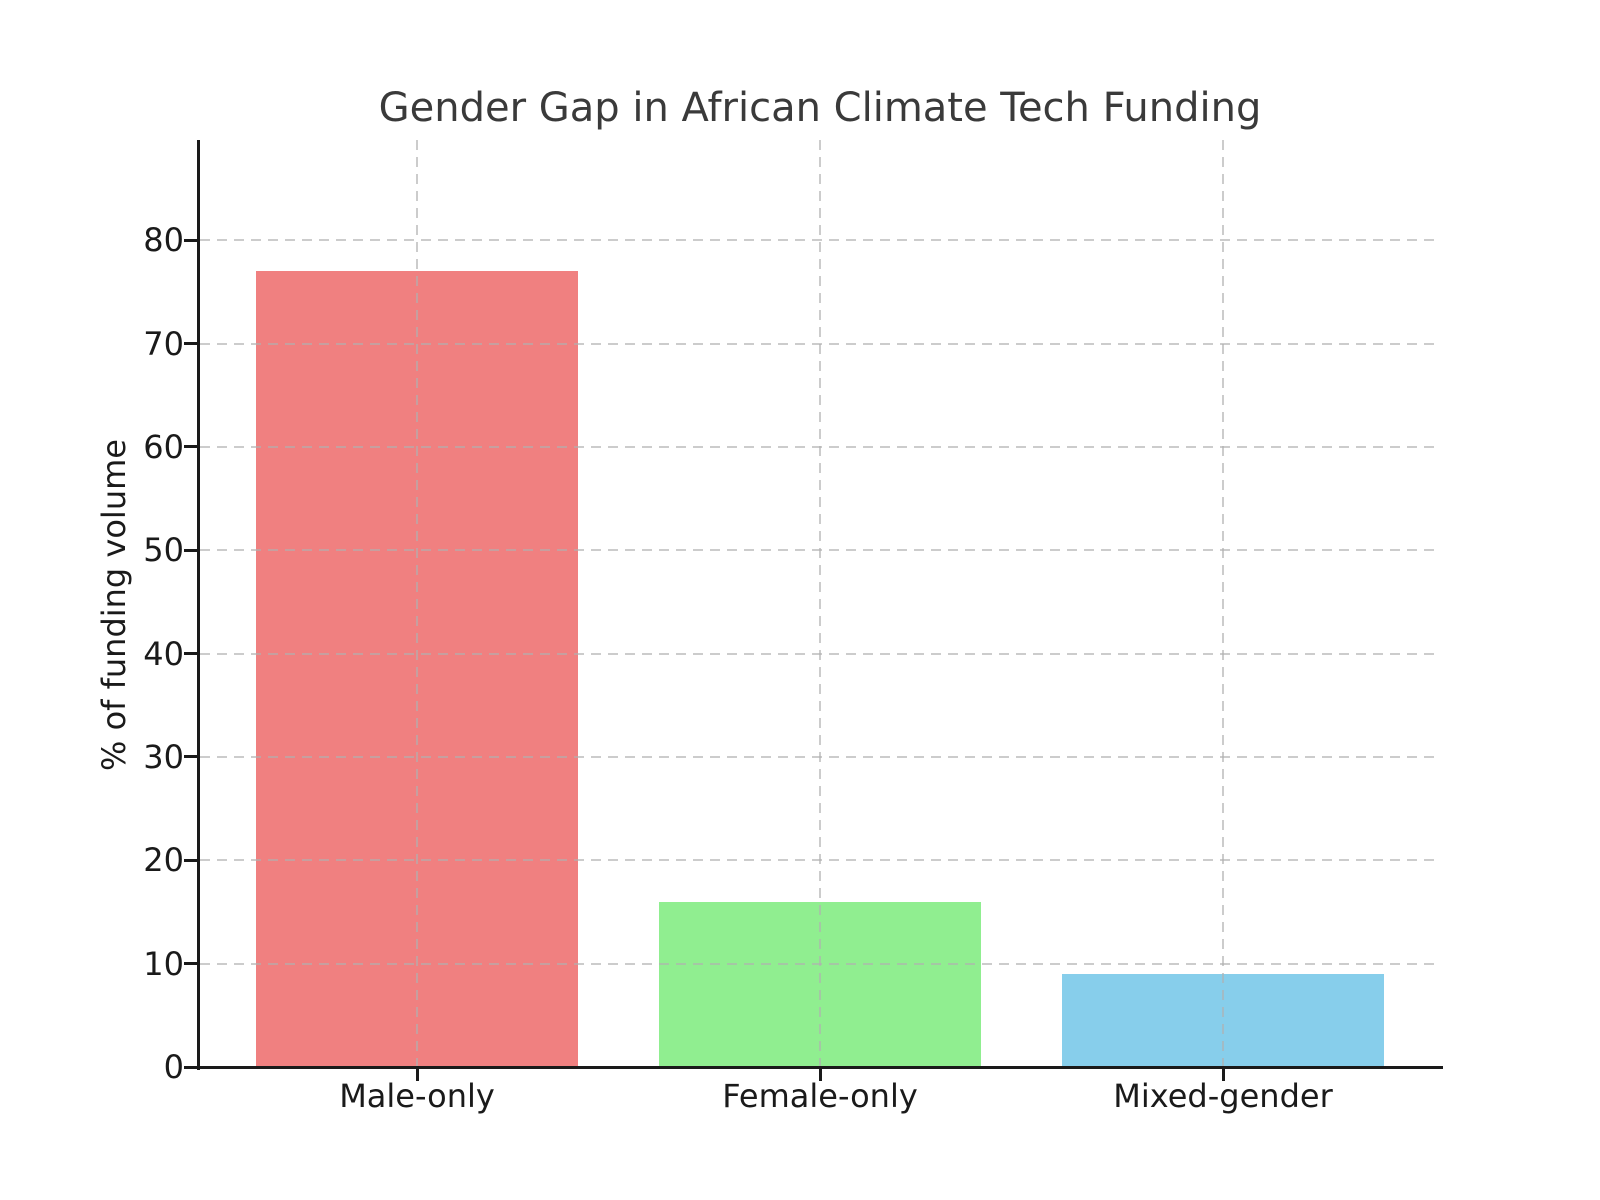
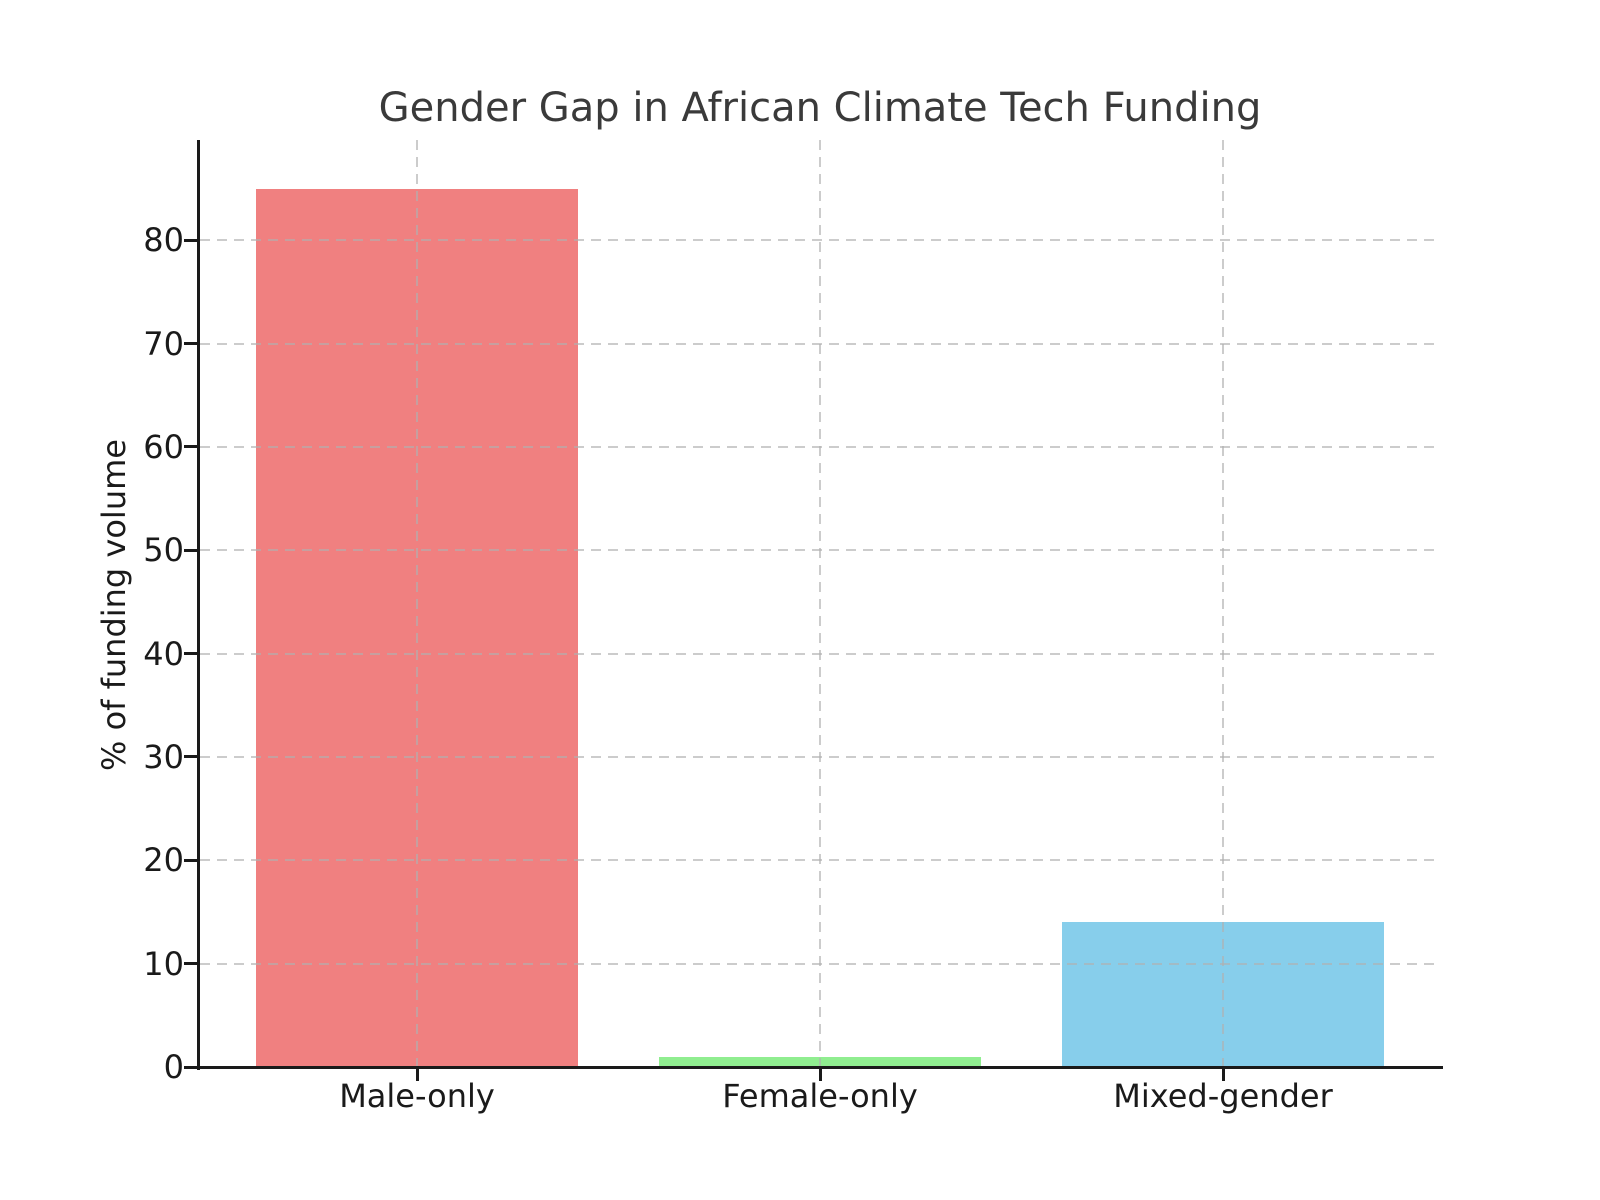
Male-only: 77 -> 85
Female-only: 16 -> 1
Mixed-gender: 9 -> 14
